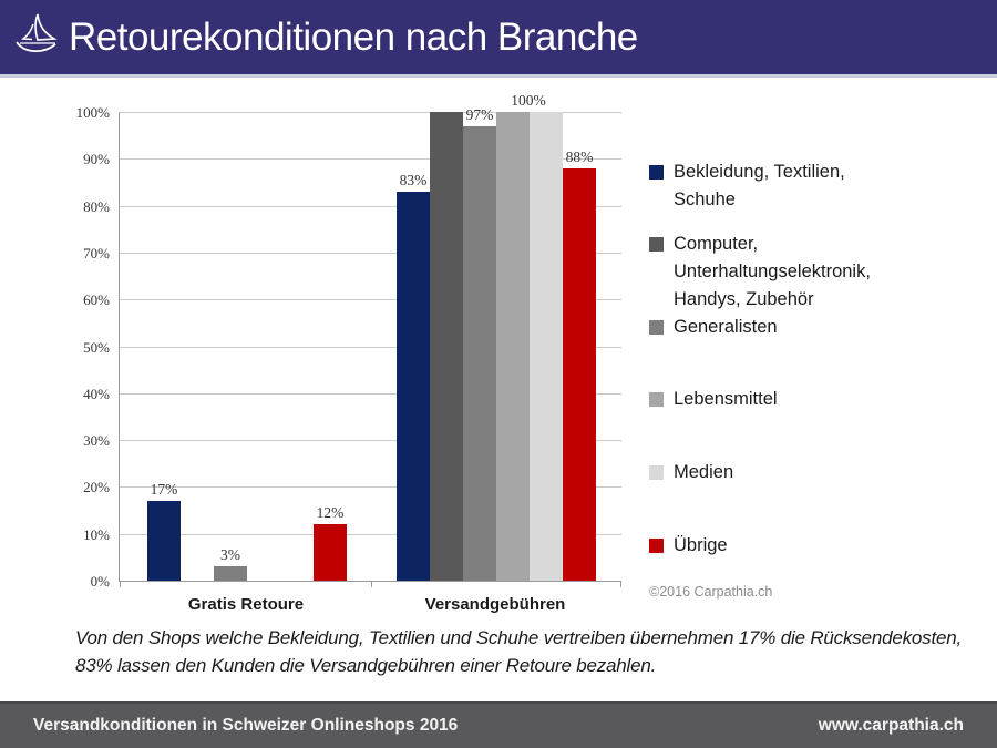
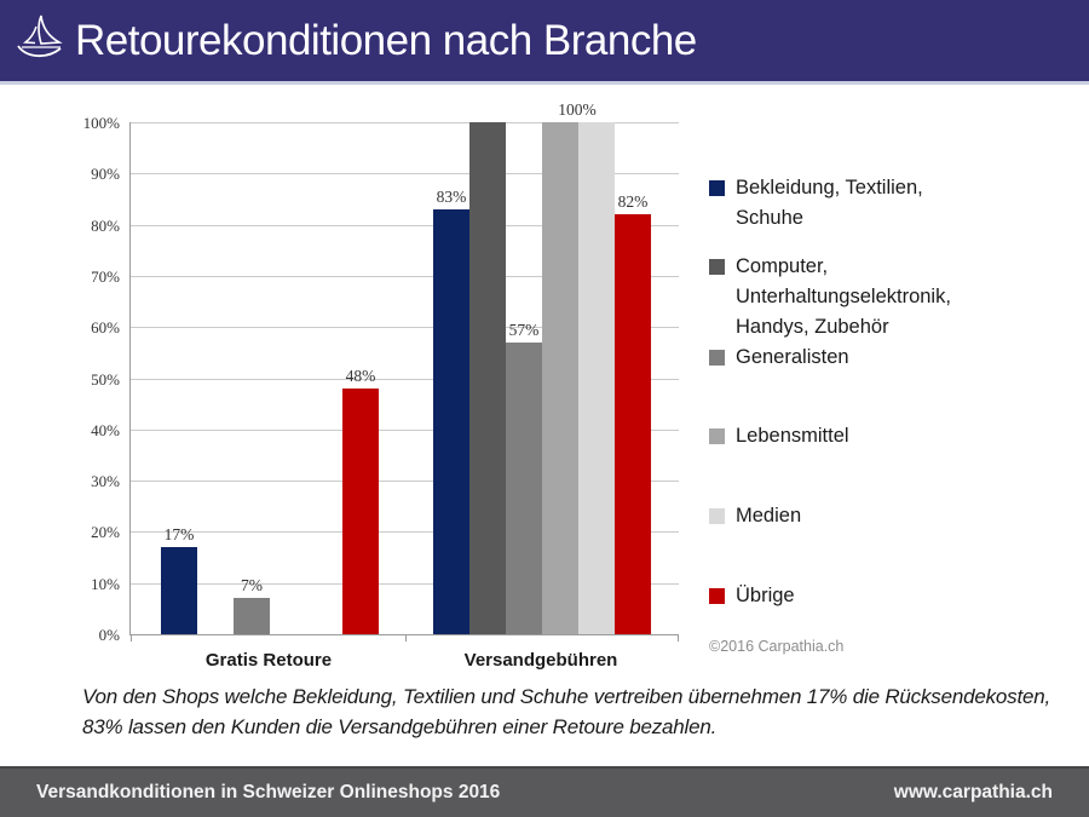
Generalisten/Gratis Retoure: 3% -> 7%
Übrige/Gratis Retoure: 12% -> 48%
Generalisten/Versandgebühren: 97% -> 57%
Übrige/Versandgebühren: 88% -> 82%
